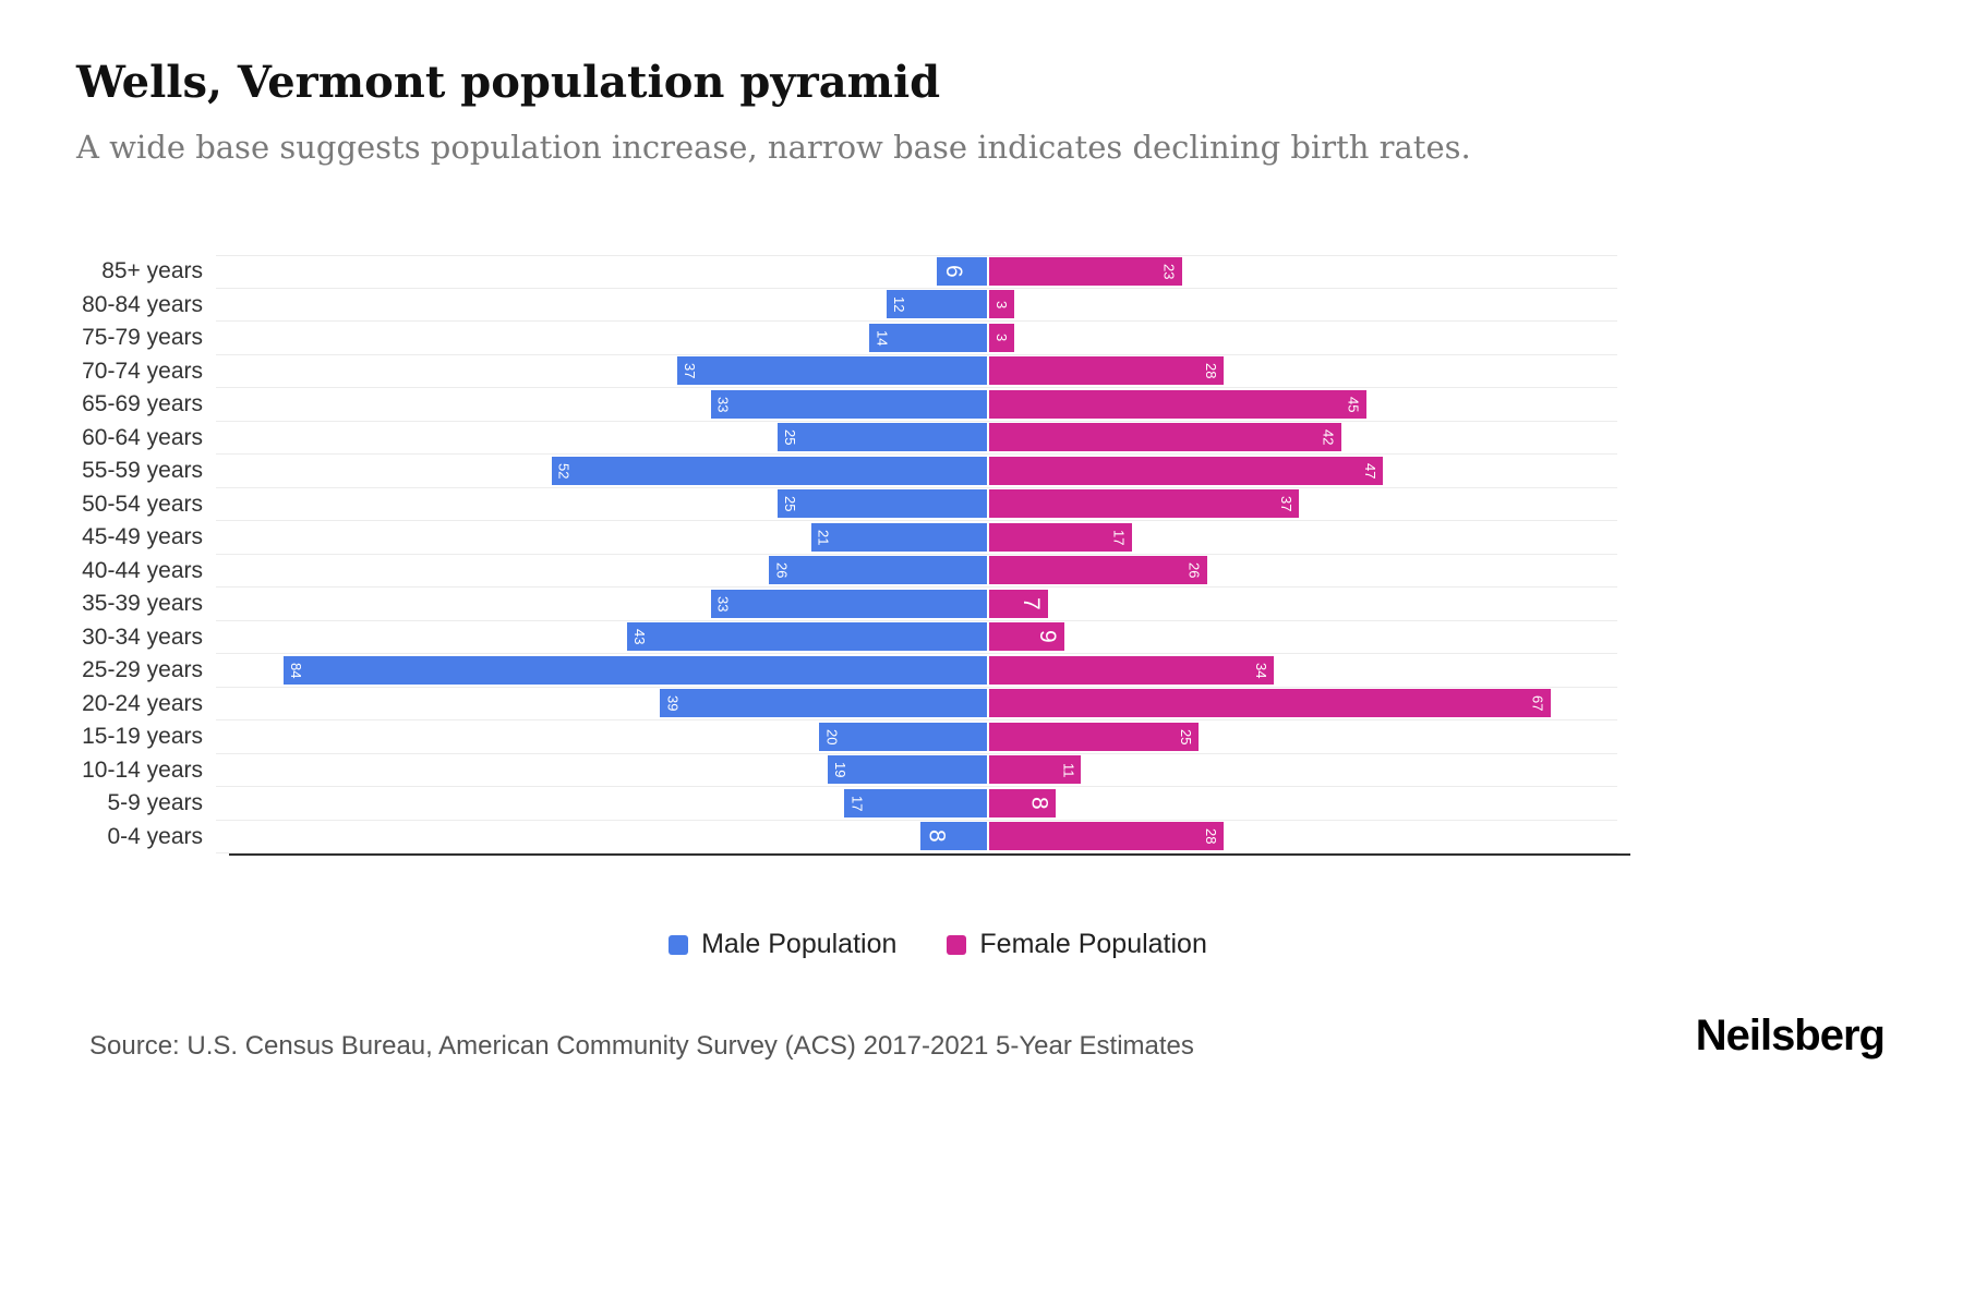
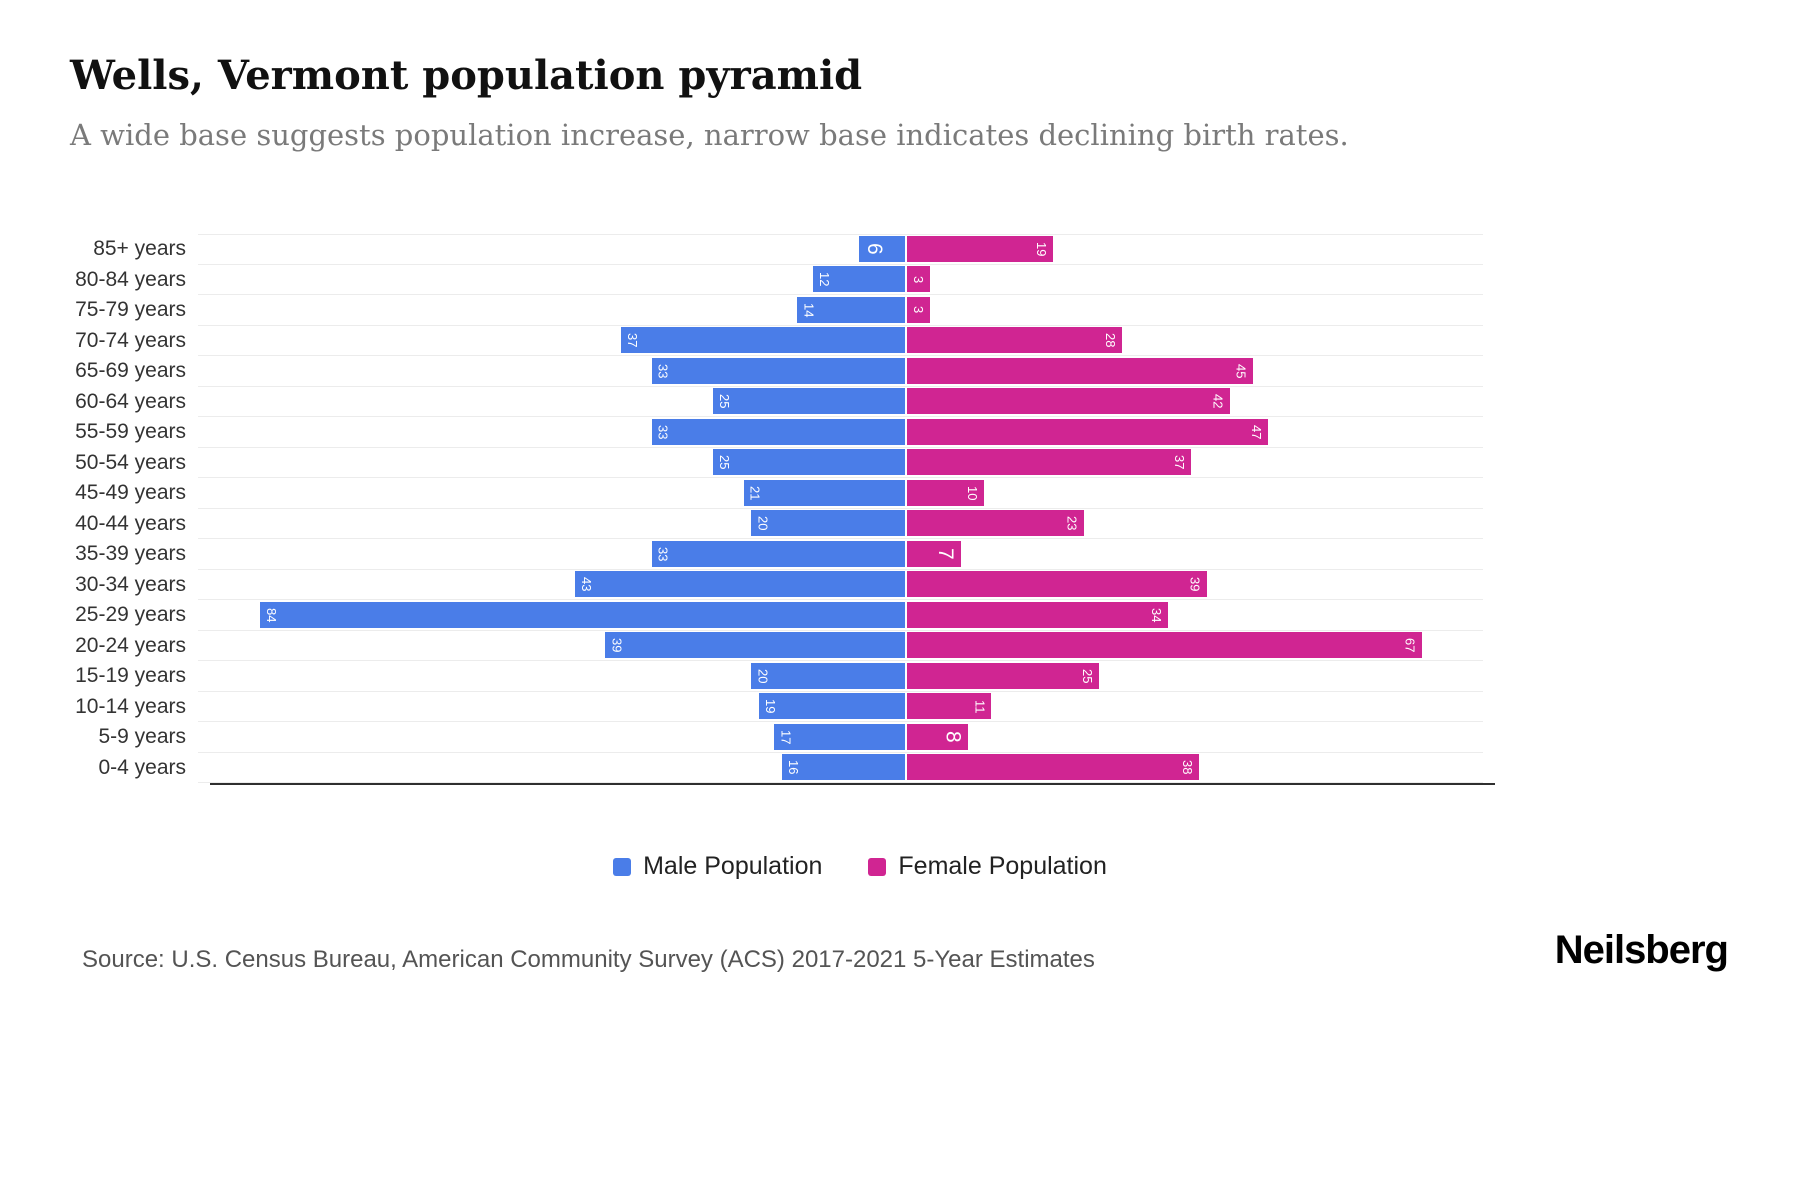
Female Population/85+ years: 23 -> 19
Male Population/55-59 years: 52 -> 33
Female Population/45-49 years: 17 -> 10
Male Population/40-44 years: 26 -> 20
Female Population/40-44 years: 26 -> 23
Female Population/30-34 years: 9 -> 39
Male Population/0-4 years: 8 -> 16
Female Population/0-4 years: 28 -> 38
